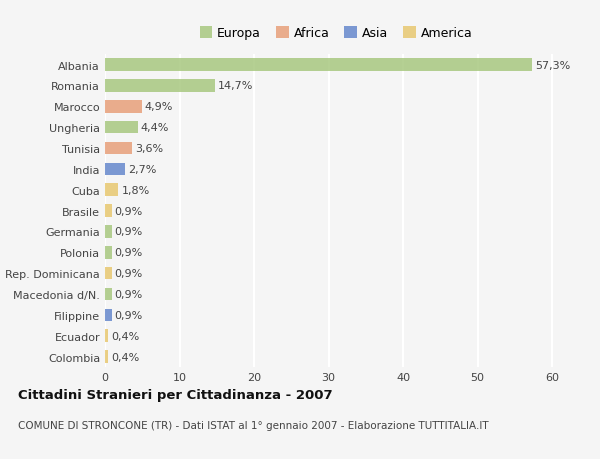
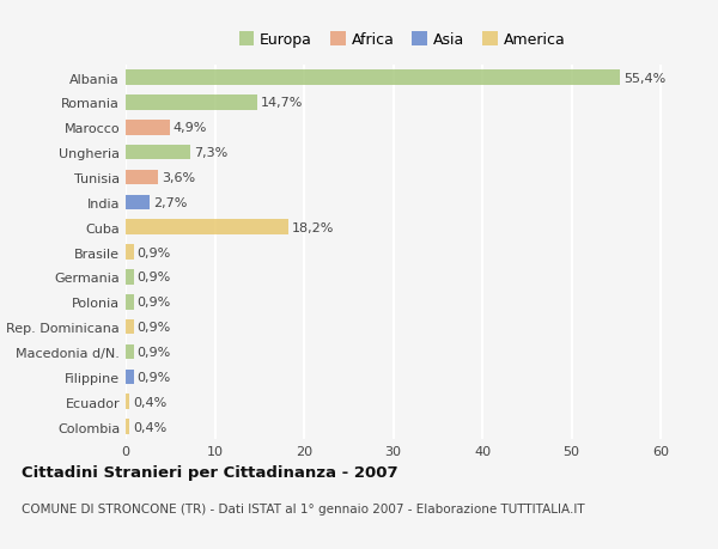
Albania: 57,3% -> 55,4%
Ungheria: 4,4% -> 7,3%
Cuba: 1,8% -> 18,2%
